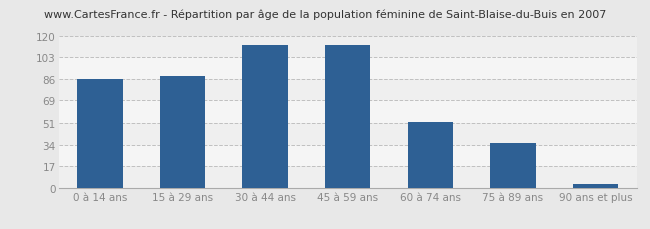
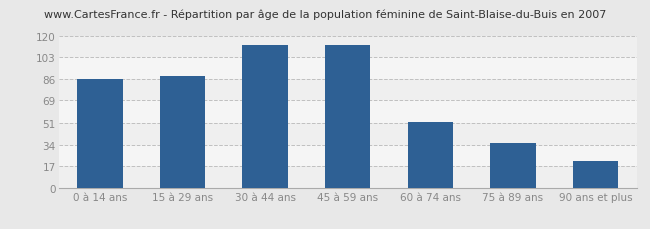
90 ans et plus: 3 -> 21
